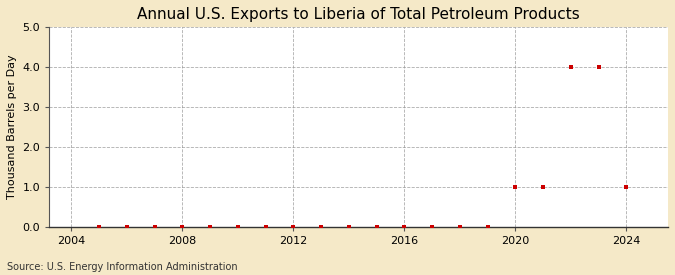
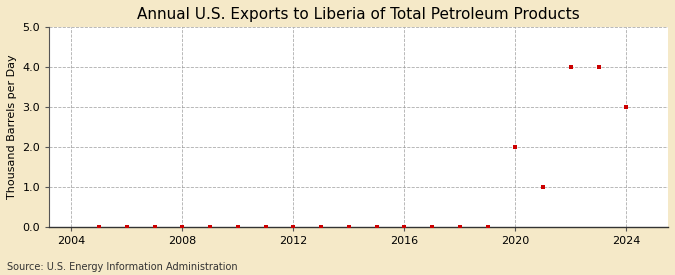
2020: 1 -> 2
2024: 1 -> 3
